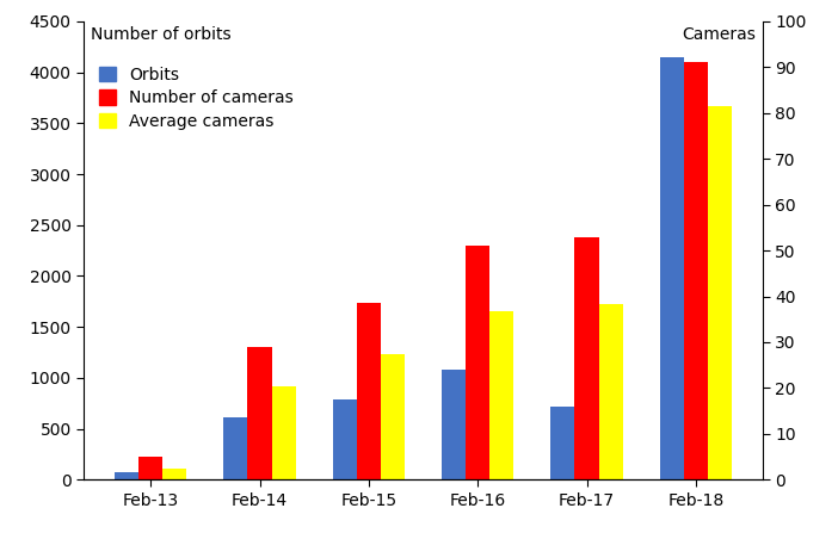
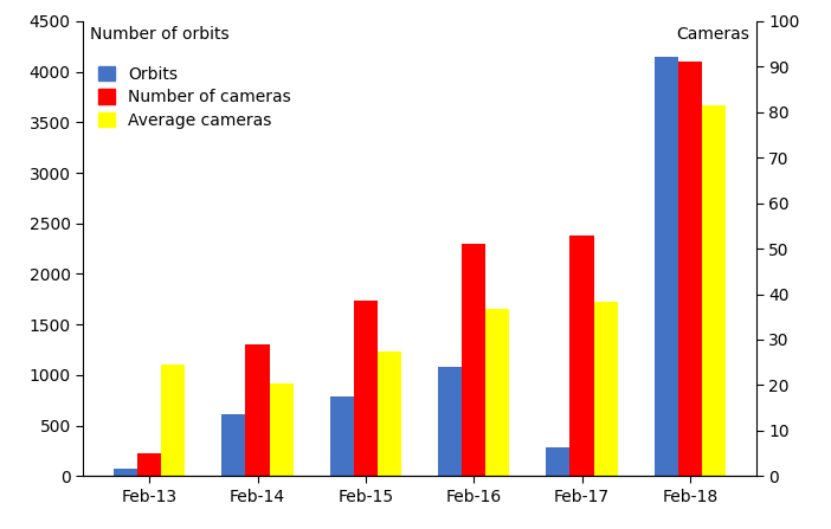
Average cameras/Feb-13: 110 -> 1100
Orbits/Feb-17: 720 -> 280
